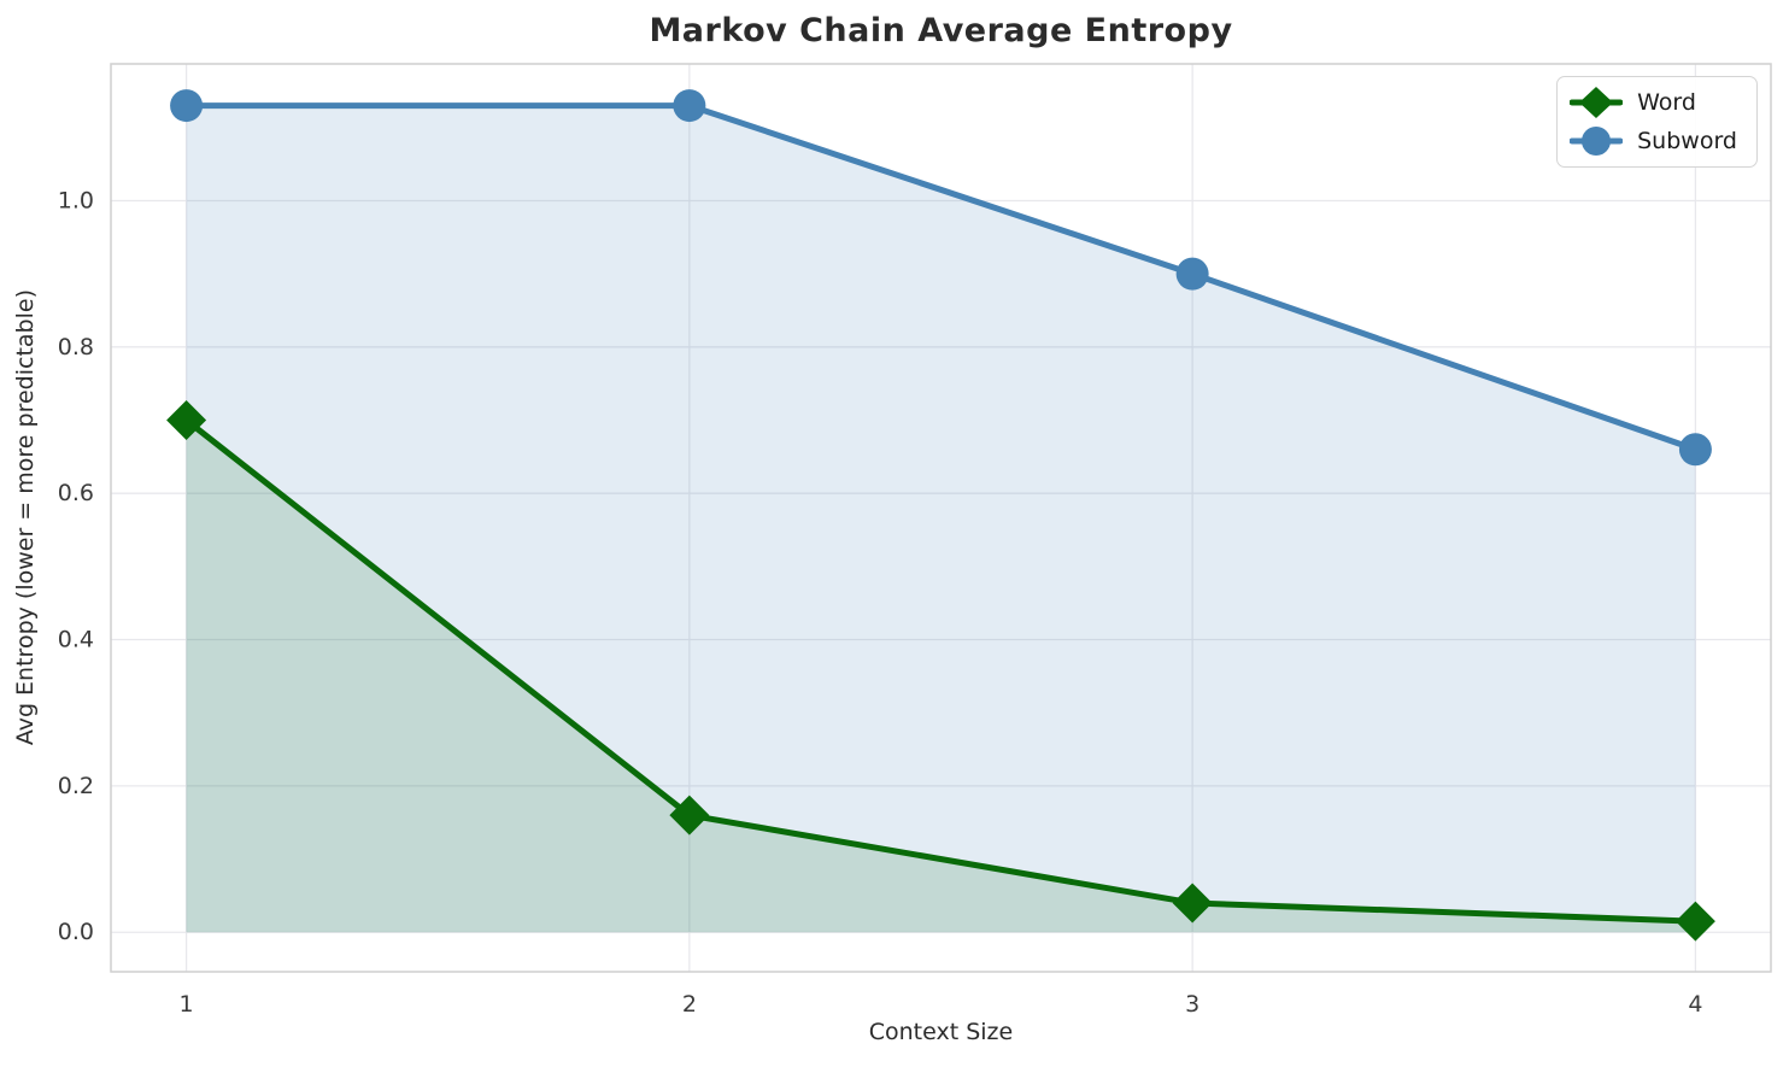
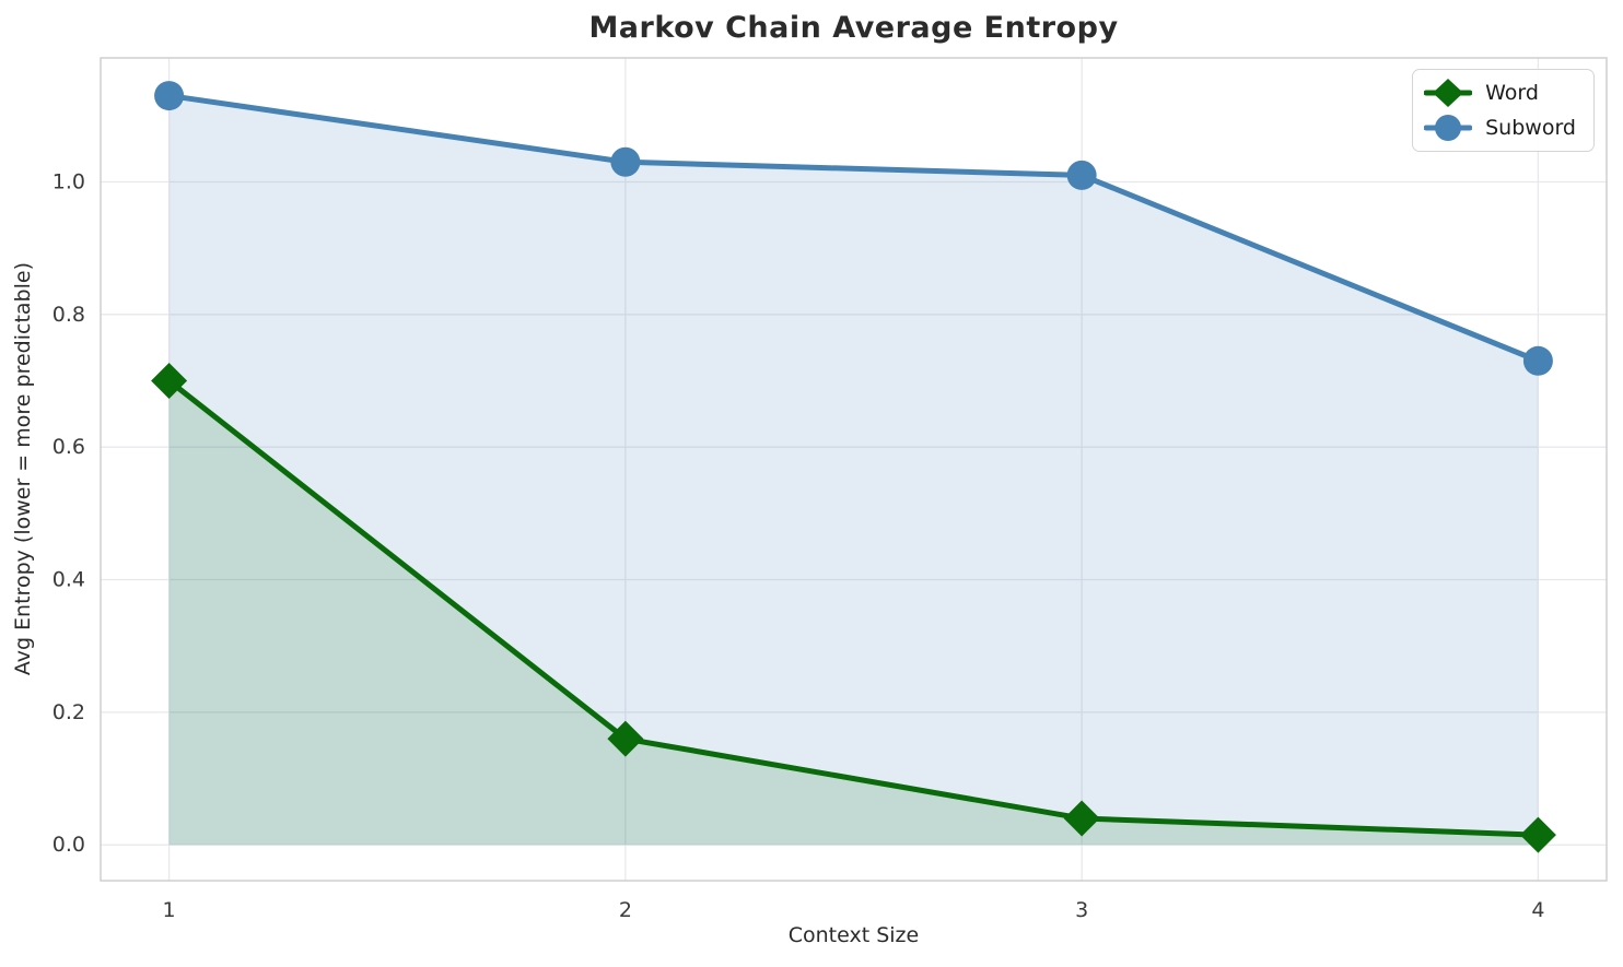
Subword/2: 1.13 -> 1.03
Subword/3: 0.90 -> 1.01
Subword/4: 0.66 -> 0.73
